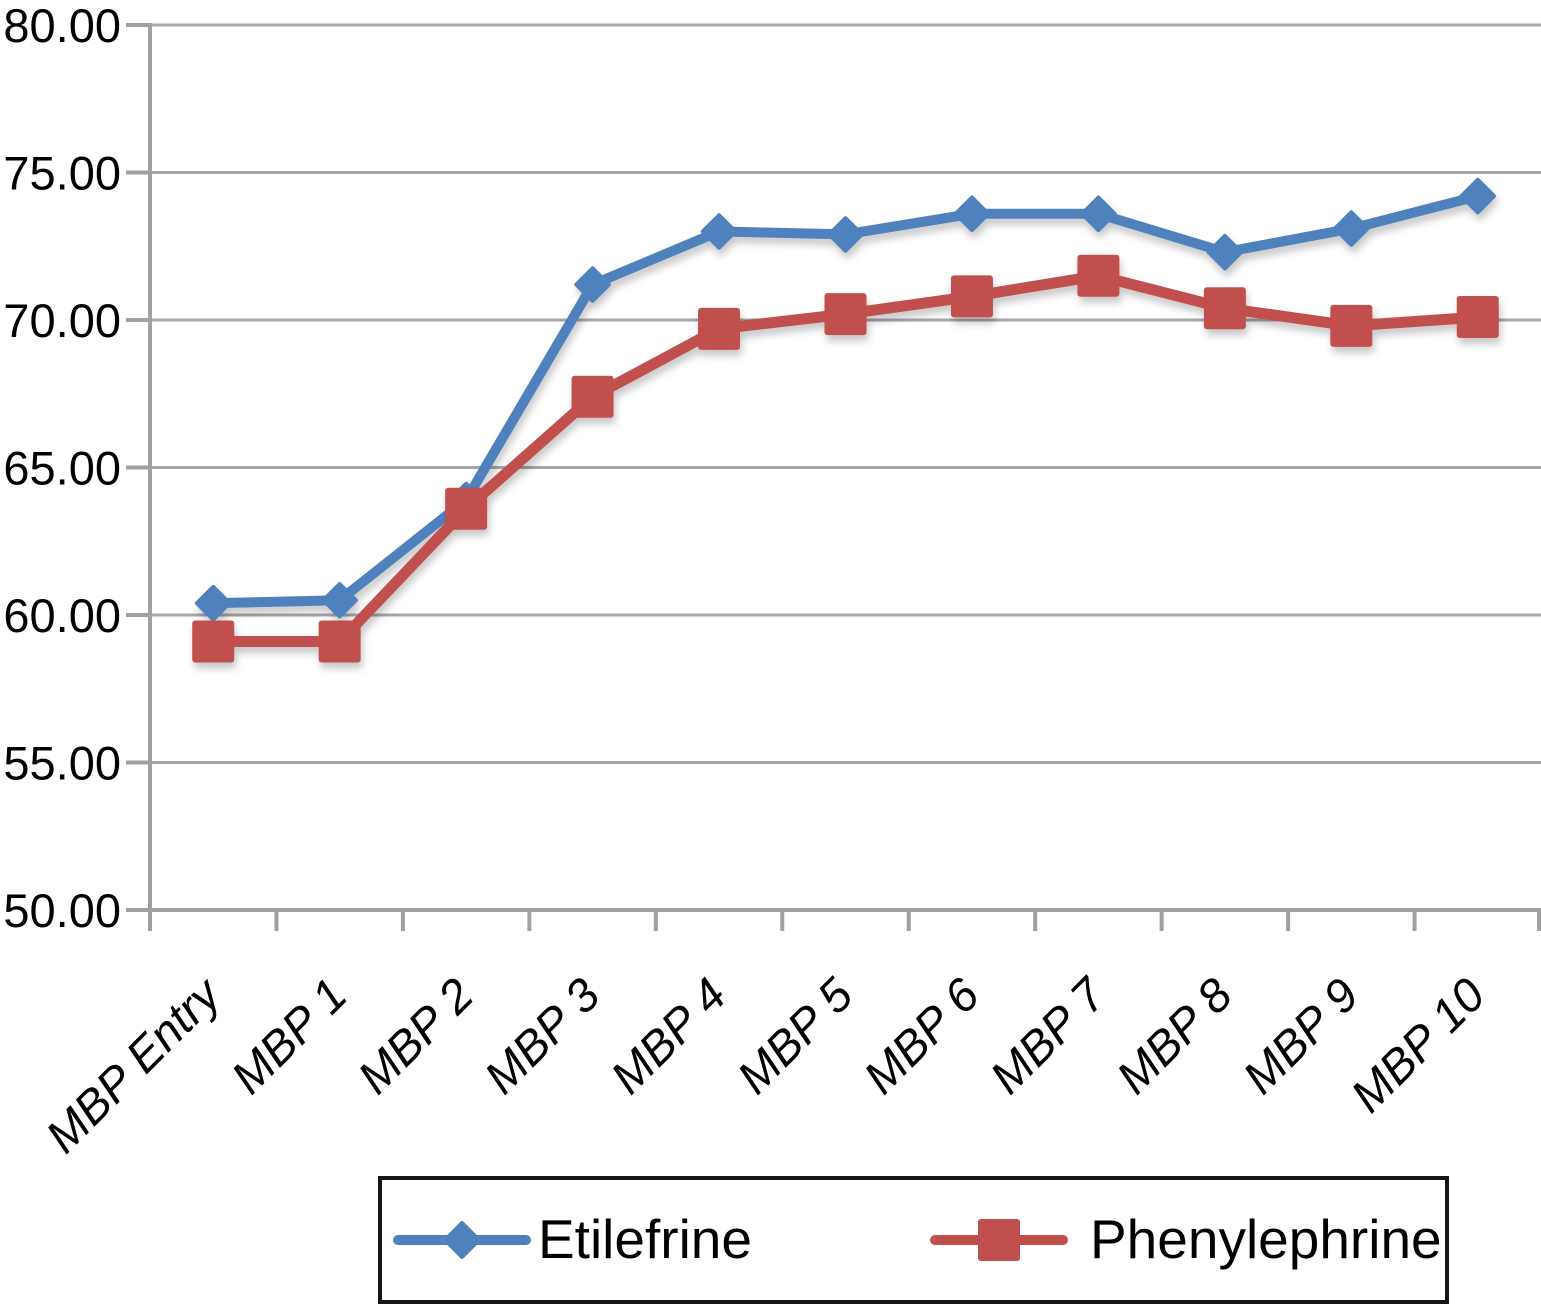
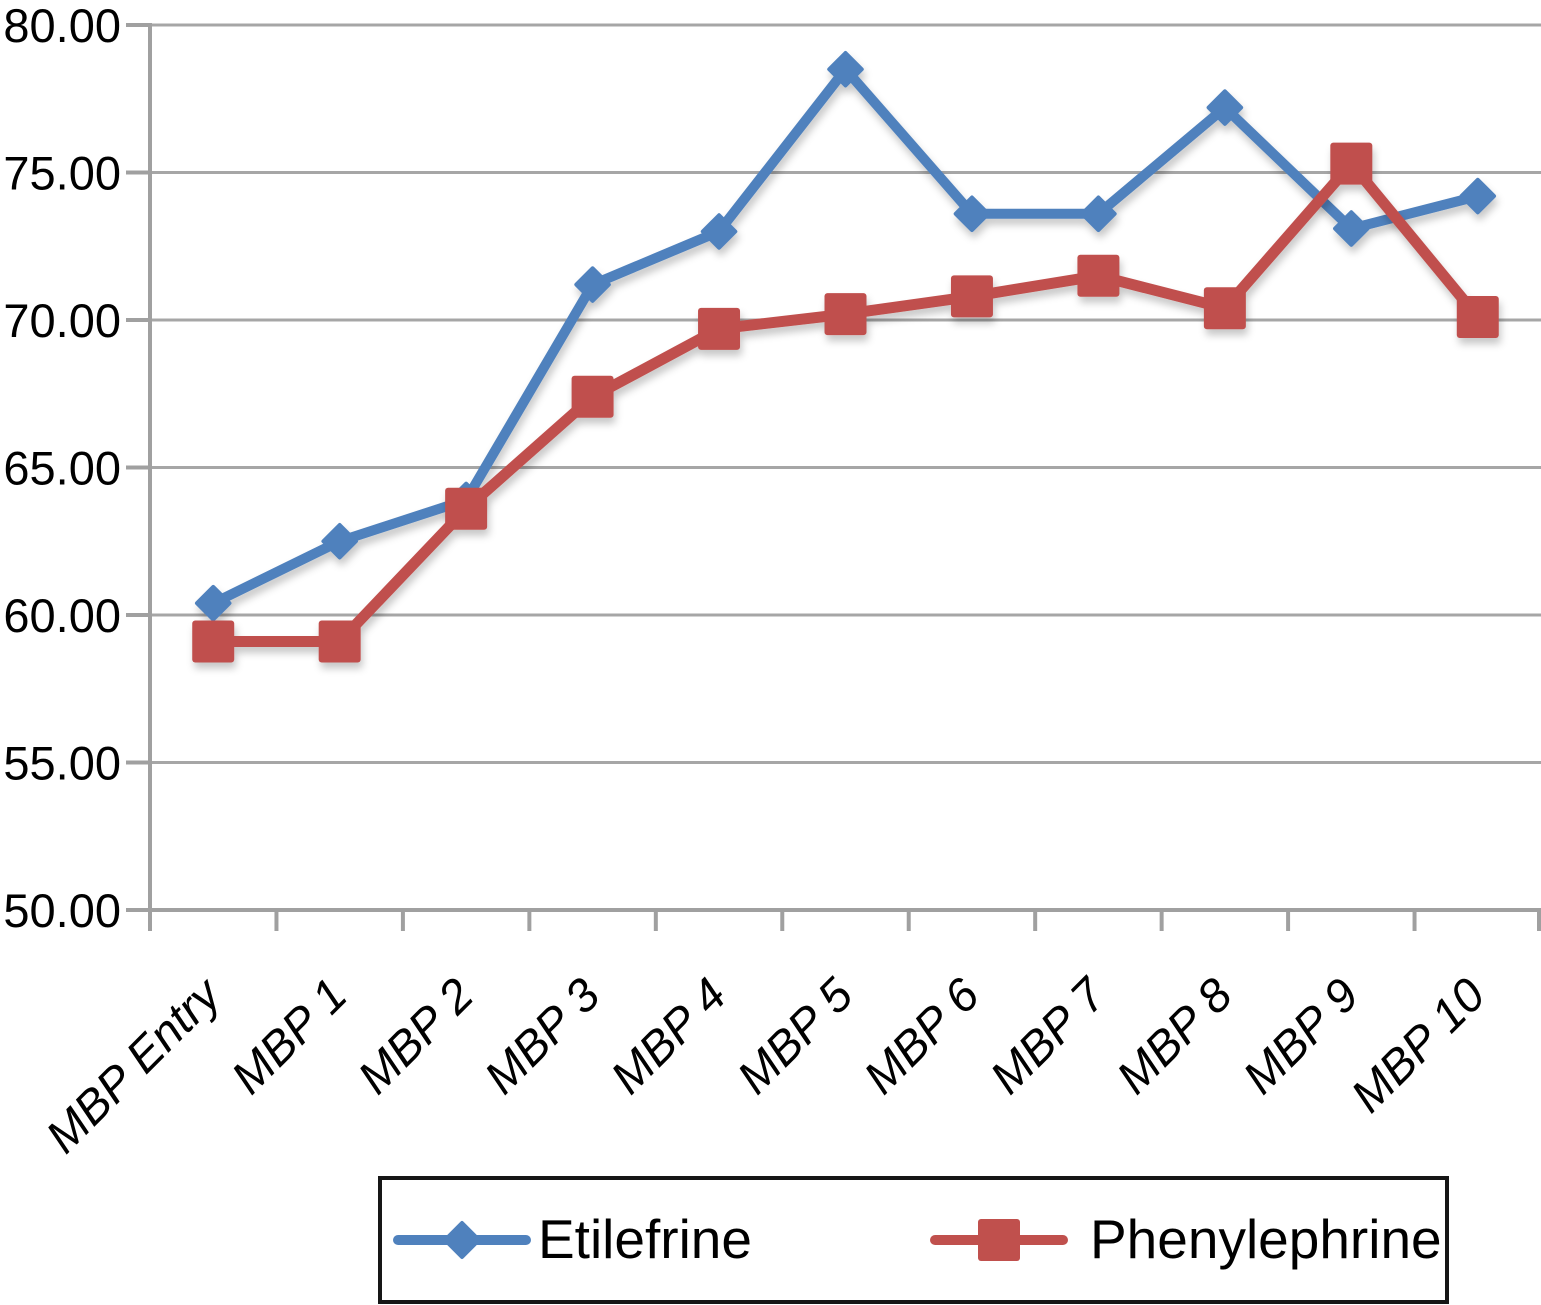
Etilefrine/MBP 1: 60.5 -> 62.5
Etilefrine/MBP 5: 72.9 -> 78.5
Etilefrine/MBP 8: 72.3 -> 77.2
Phenylephrine/MBP 9: 69.8 -> 75.3
